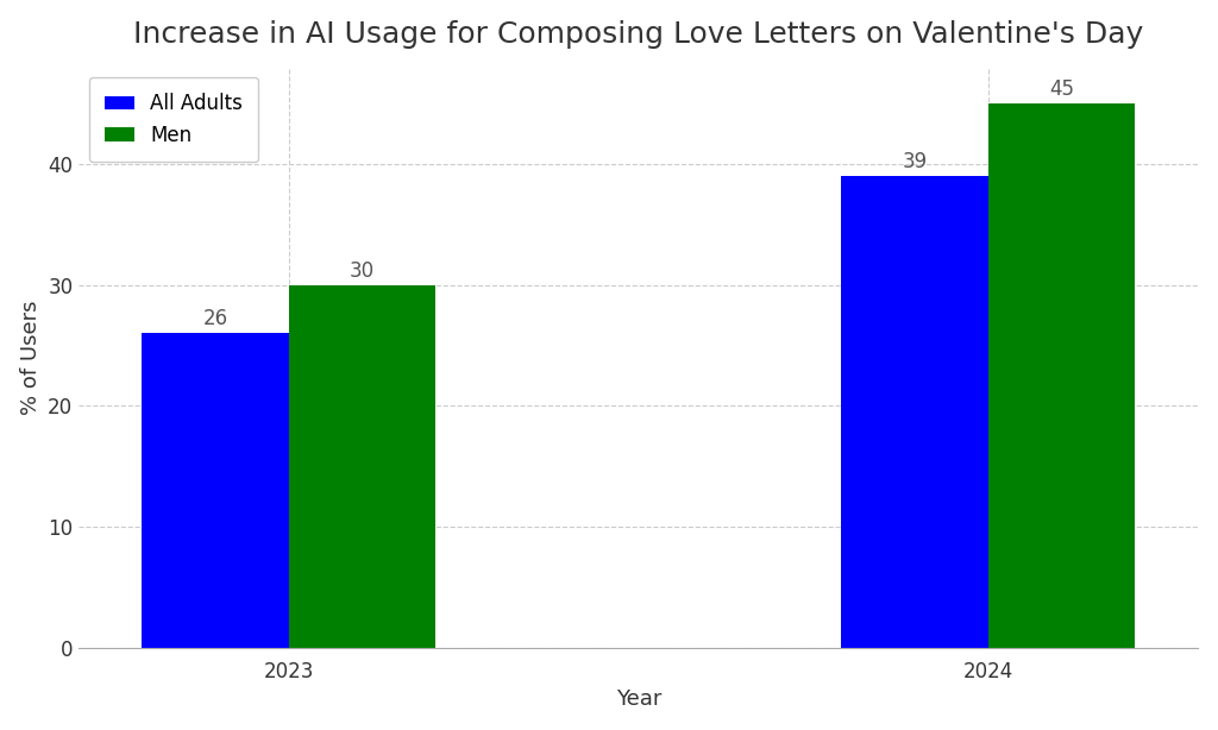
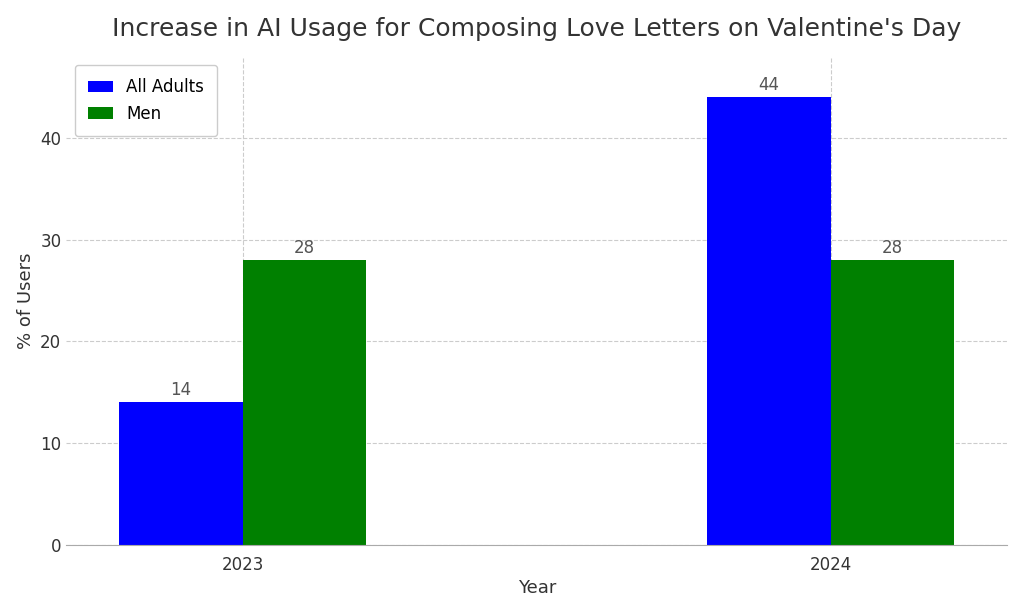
All Adults/2023: 26 -> 14
Men/2023: 30 -> 28
All Adults/2024: 39 -> 44
Men/2024: 45 -> 28
